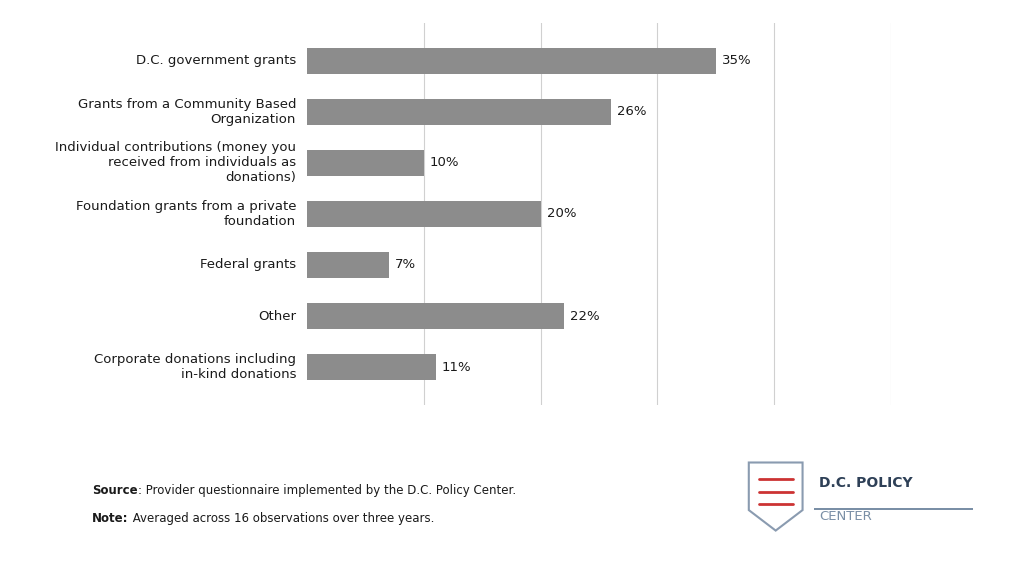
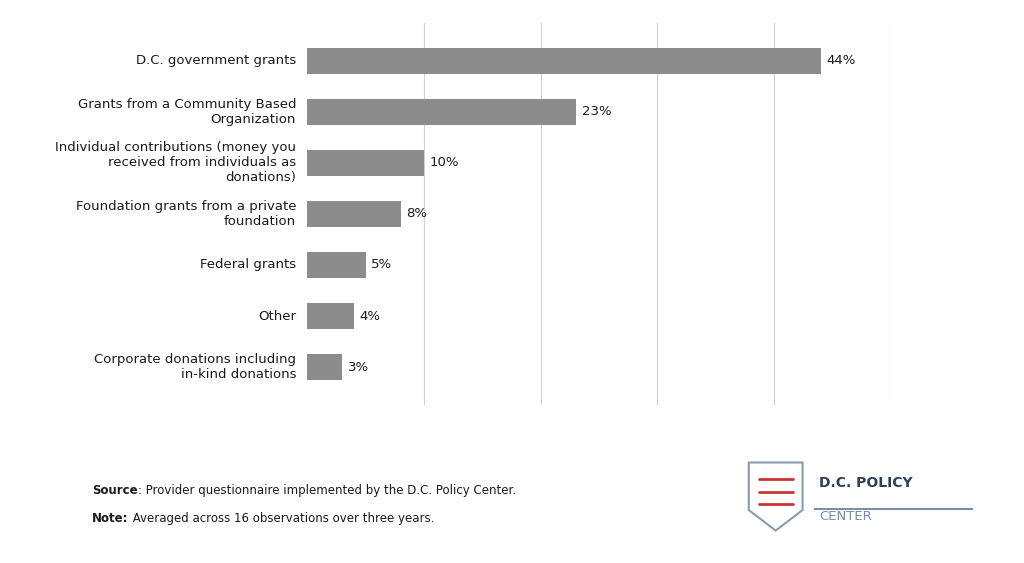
D.C. government grants: 35% -> 44%
Grants from a Community Based Organization: 26% -> 23%
Foundation grants from a private foundation: 20% -> 8%
Federal grants: 7% -> 5%
Other: 22% -> 4%
Corporate donations including in-kind donations: 11% -> 3%
